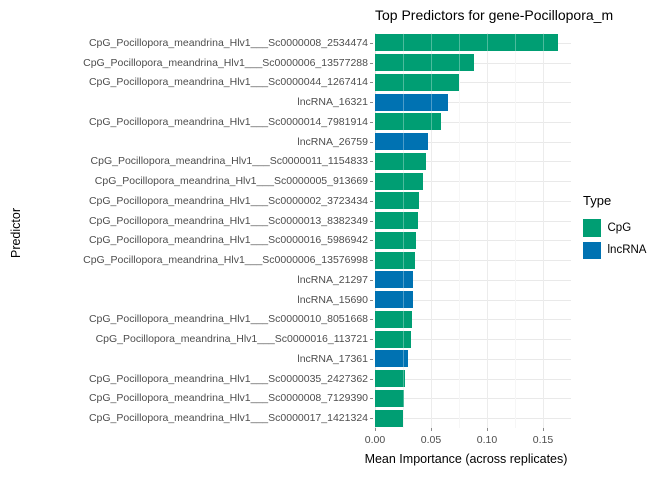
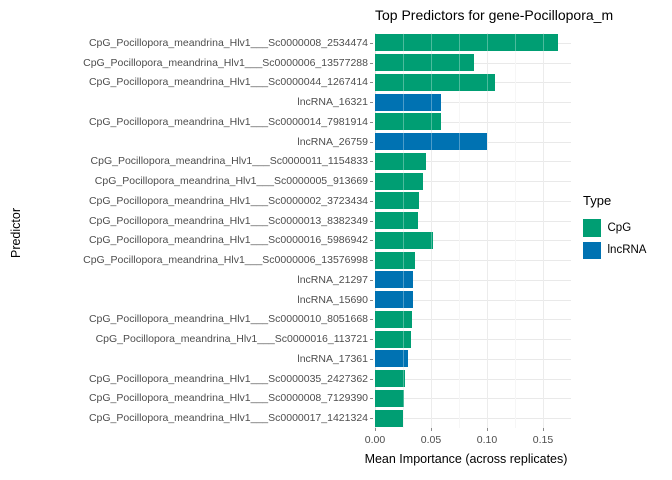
CpG_Pocillopora_meandrina_Hlv1___Sc0000044_1267414: 0.075 -> 0.107
lncRNA_16321: 0.065 -> 0.059
lncRNA_26759: 0.047 -> 0.100
CpG_Pocillopora_meandrina_Hlv1___Sc0000016_5986942: 0.037 -> 0.052
